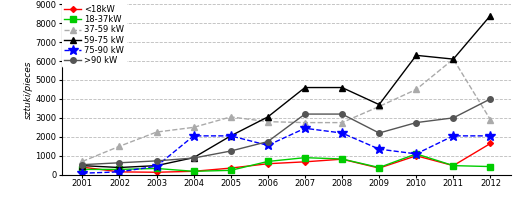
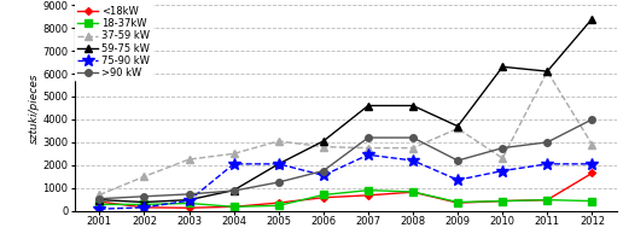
<18kW/2010: 1000 -> 400
18-37kW/2010: 1100 -> 400
37-59 kW/2010: 4500 -> 2300
75-90 kW/2010: 1100 -> 1800
